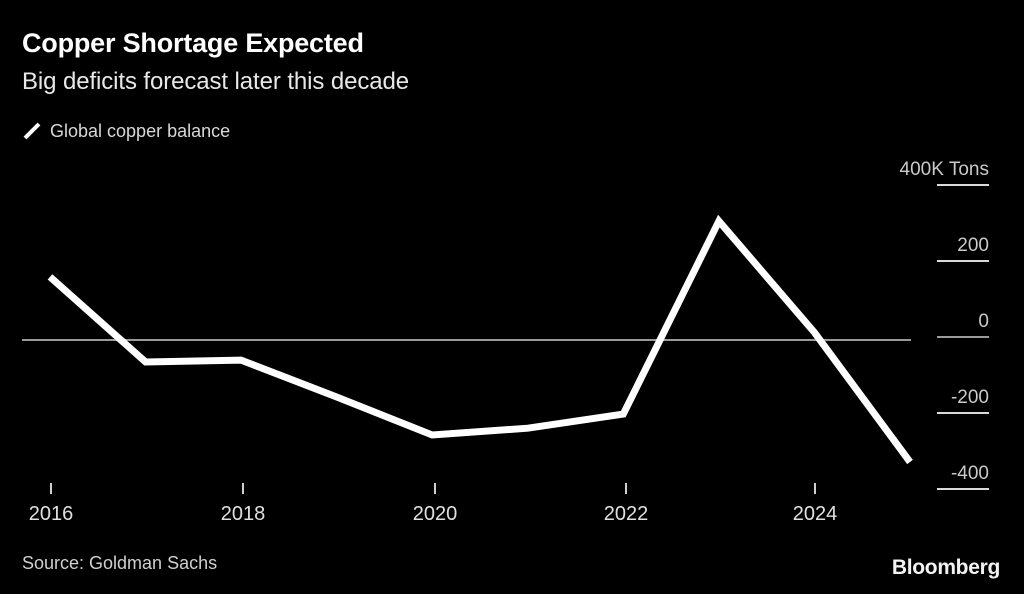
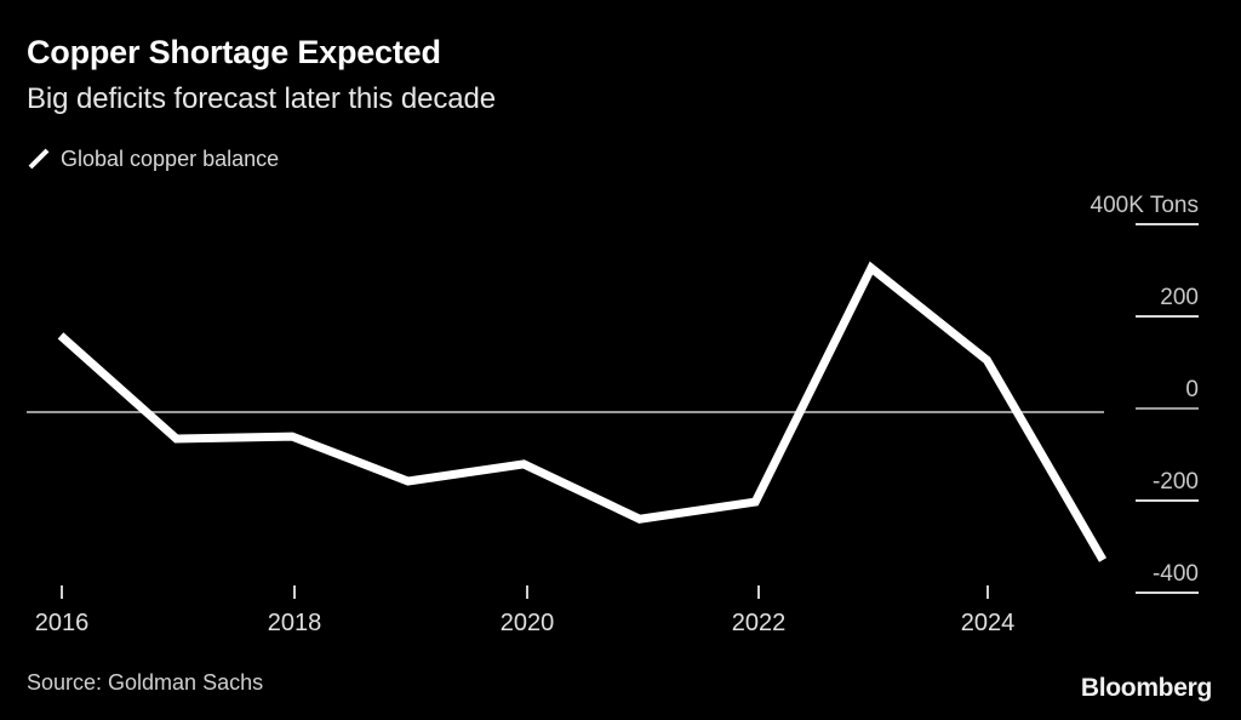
2020: -250 -> -110
2024: 20 -> 110
